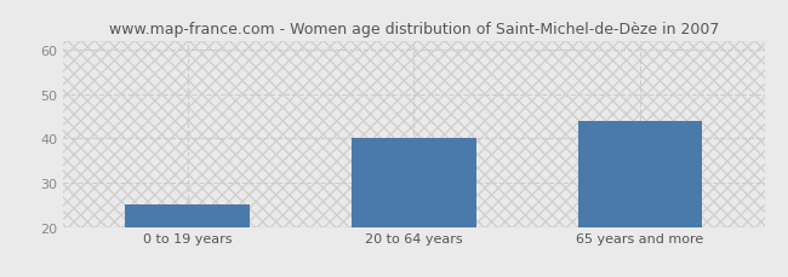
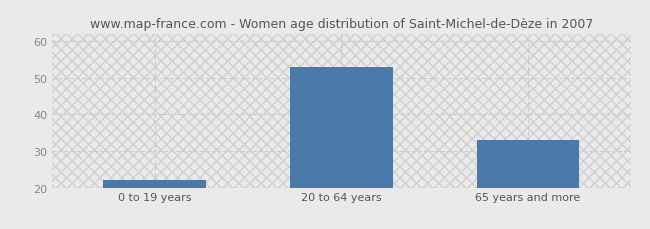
0 to 19 years: 25 -> 22
20 to 64 years: 40 -> 53
65 years and more: 44 -> 33
